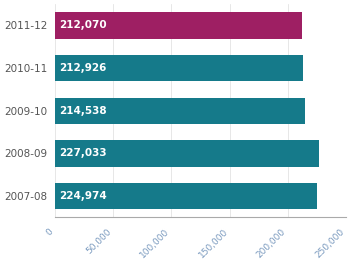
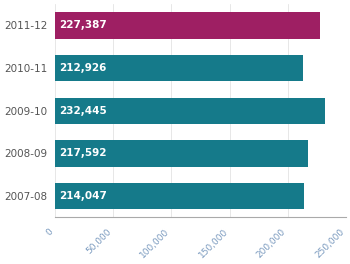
2011-12: 212,070 -> 227,387
2009-10: 214,538 -> 232,445
2008-09: 227,033 -> 217,592
2007-08: 224,974 -> 214,047
